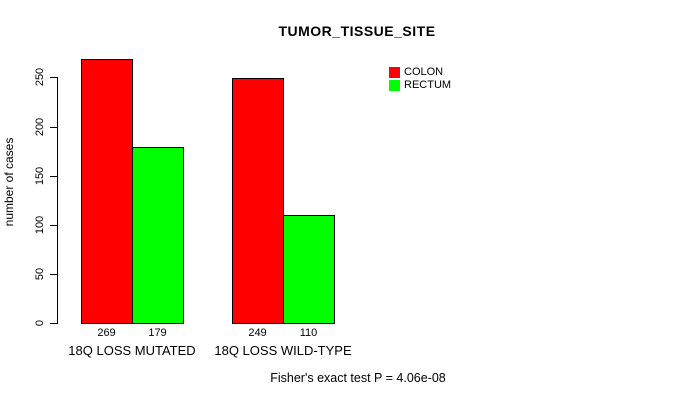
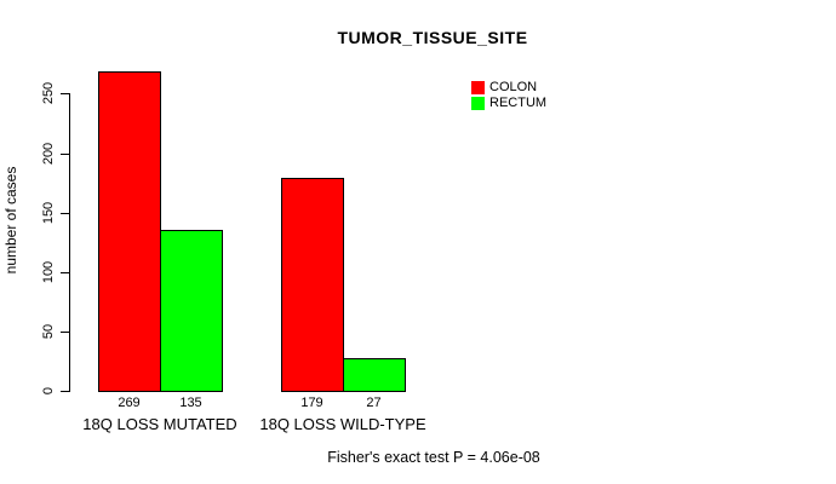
RECTUM/18Q LOSS MUTATED: 179 -> 135
COLON/18Q LOSS WILD-TYPE: 249 -> 179
RECTUM/18Q LOSS WILD-TYPE: 110 -> 27
